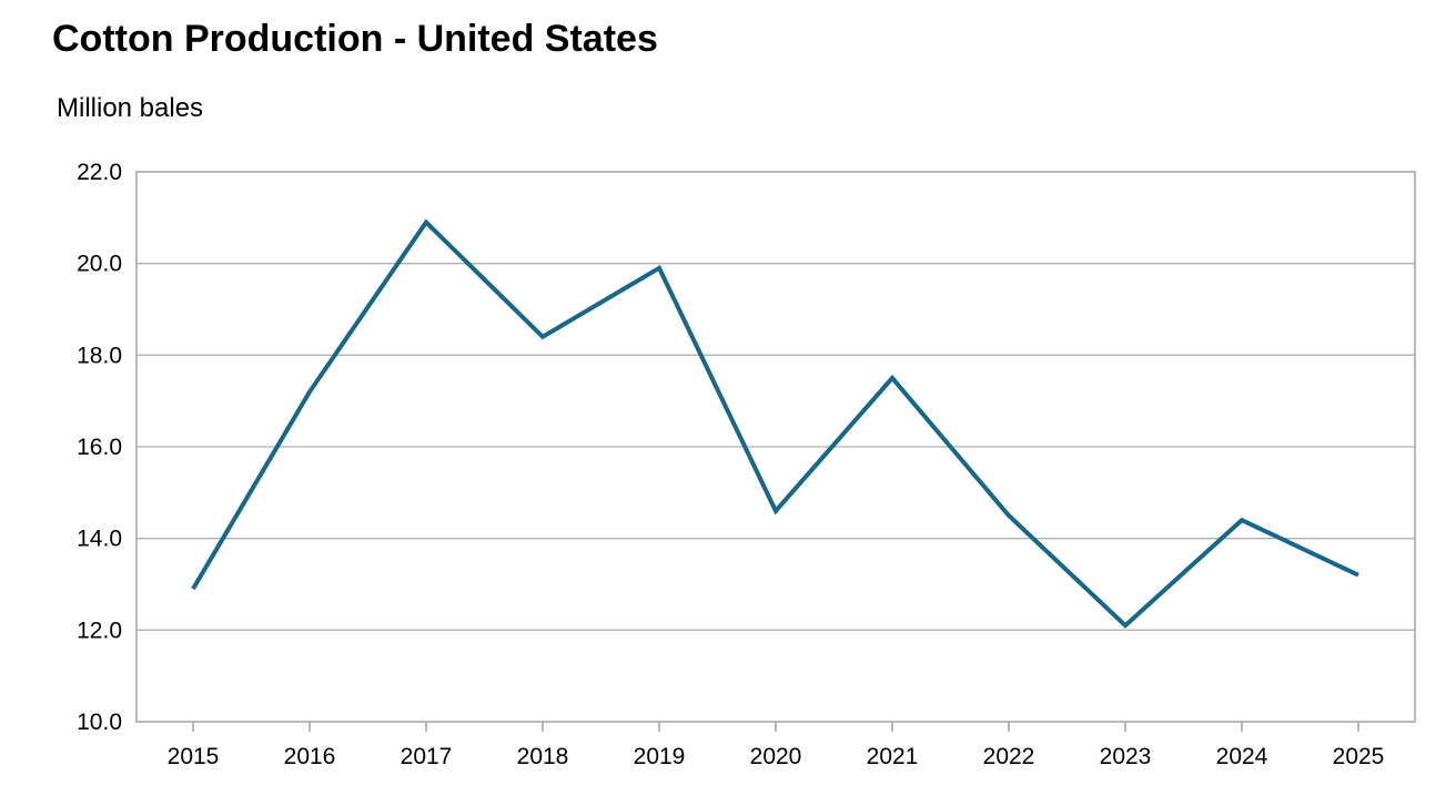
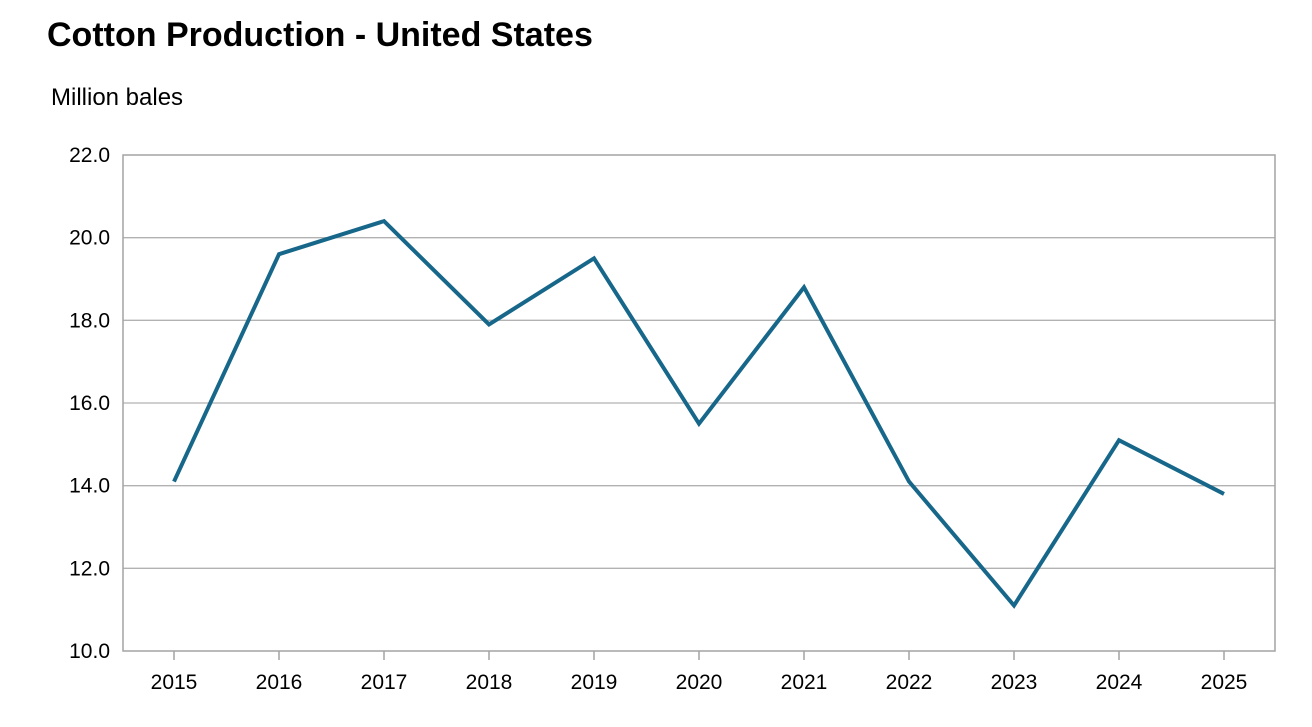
2015: 12.9 -> 14.1
2016: 17.2 -> 19.6
2017: 20.9 -> 20.4
2018: 18.4 -> 17.9
2019: 19.9 -> 19.5
2020: 14.6 -> 15.5
2021: 17.5 -> 18.8
2022: 14.5 -> 14.1
2023: 12.1 -> 11.1
2024: 14.4 -> 15.1
2025: 13.2 -> 13.8
